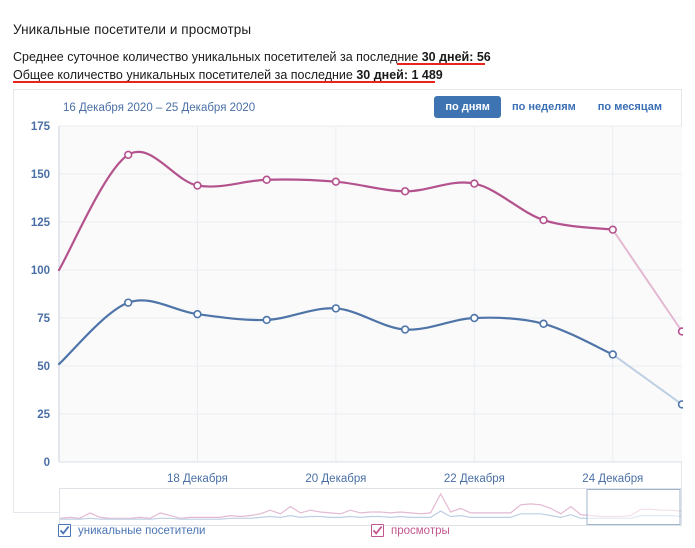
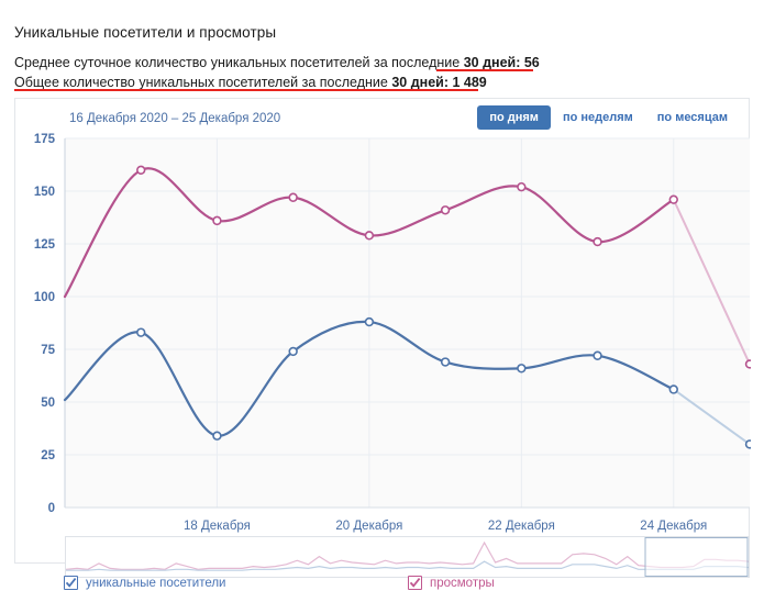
просмотры/18 Декабря: 144 -> 136
уникальные посетители/18 Декабря: 77 -> 34
просмотры/20 Декабря: 146 -> 129
уникальные посетители/20 Декабря: 80 -> 88
просмотры/22 Декабря: 145 -> 152
уникальные посетители/22 Декабря: 75 -> 66
просмотры/24 Декабря: 121 -> 146
